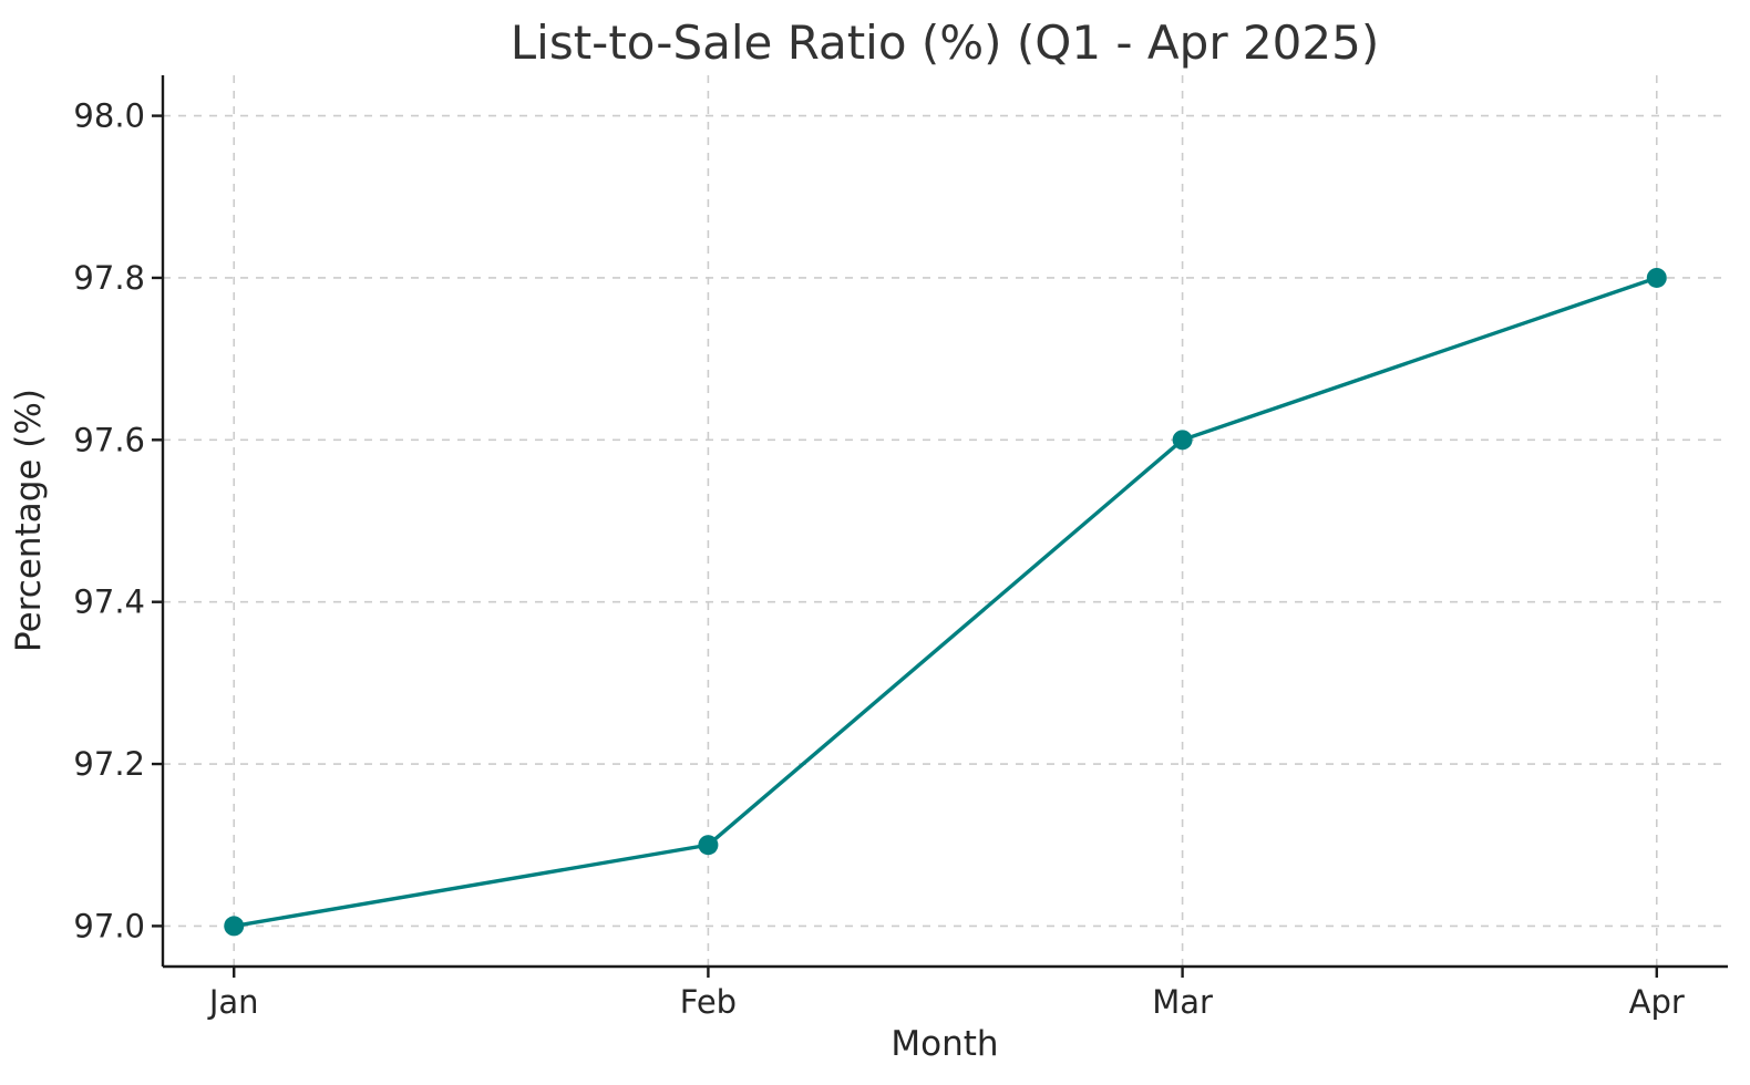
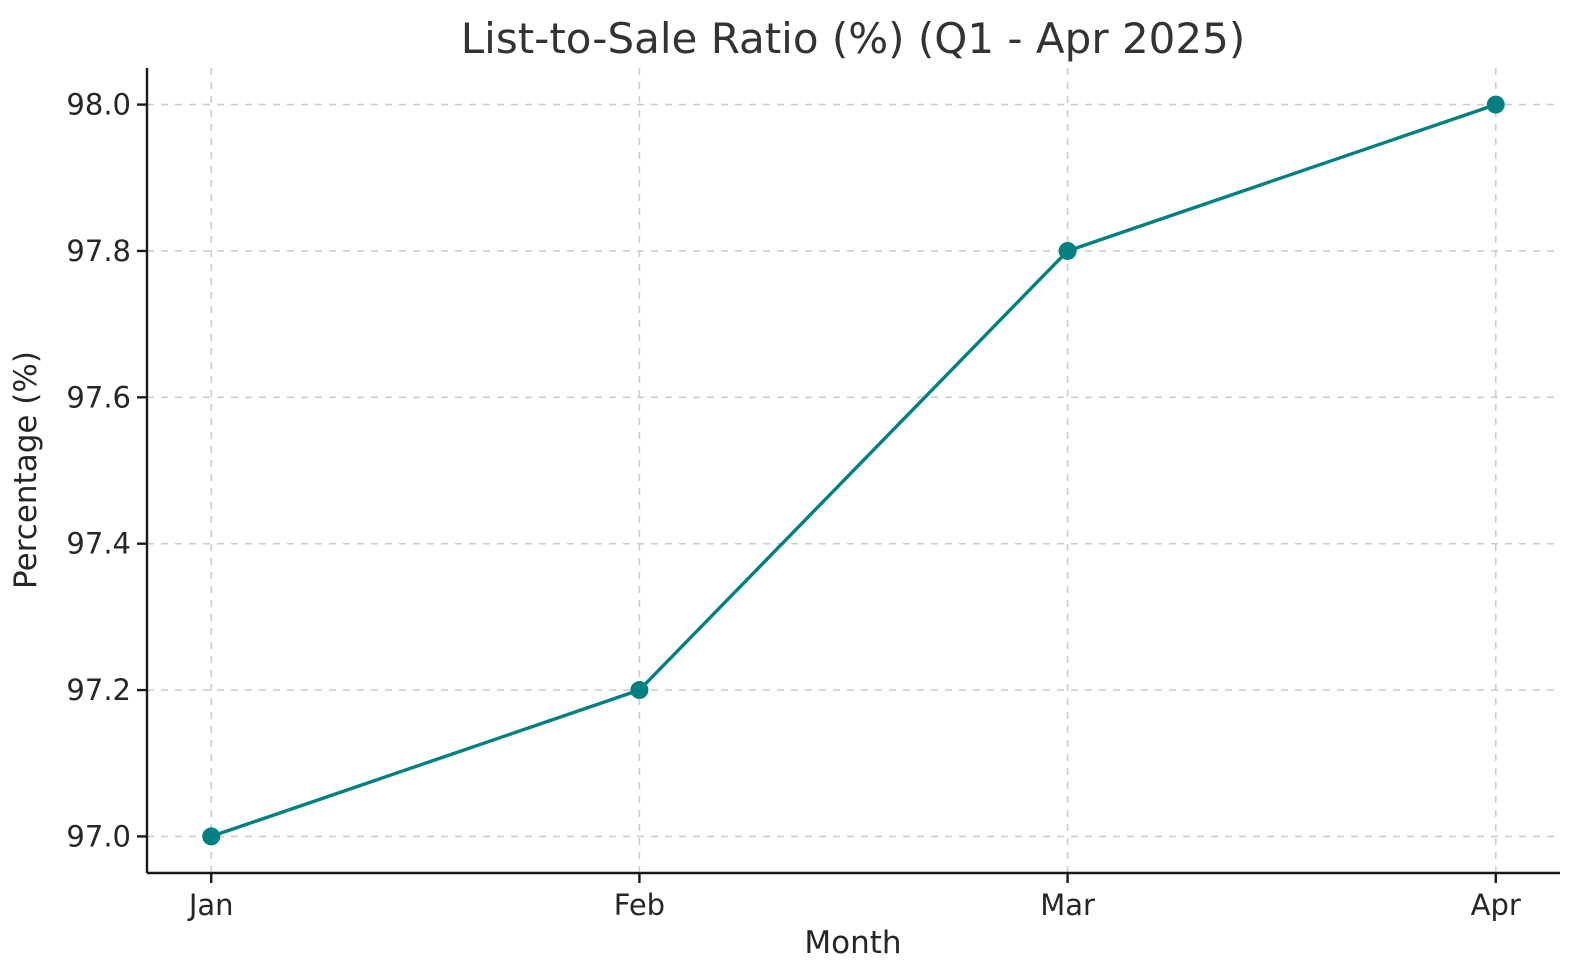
Feb: 97.1 -> 97.2
Mar: 97.6 -> 97.8
Apr: 97.8 -> 98.0
